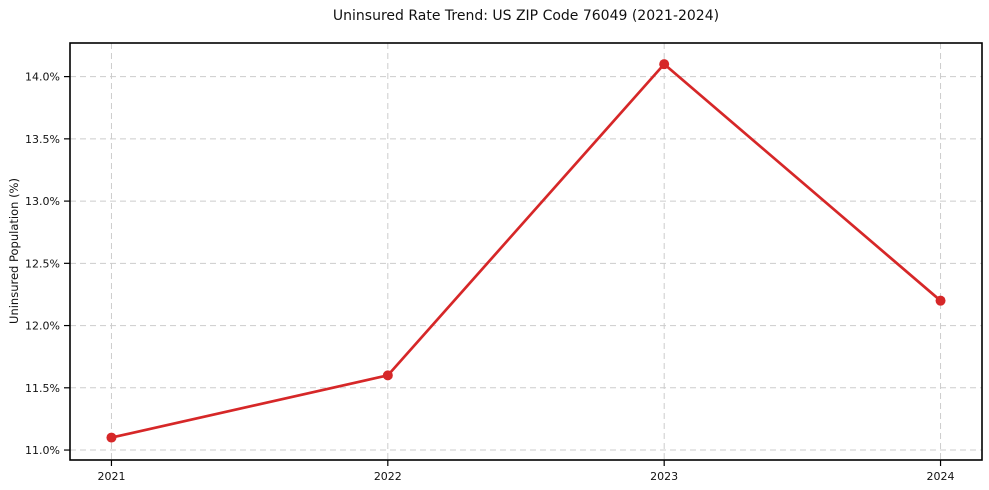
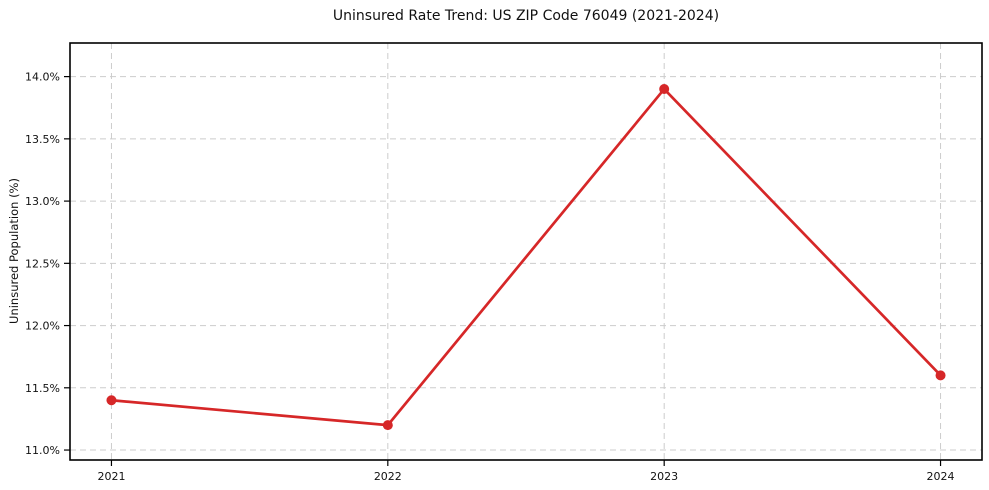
2021: 11.1% -> 11.4%
2022: 11.6% -> 11.2%
2023: 14.1% -> 13.9%
2024: 12.2% -> 11.6%
